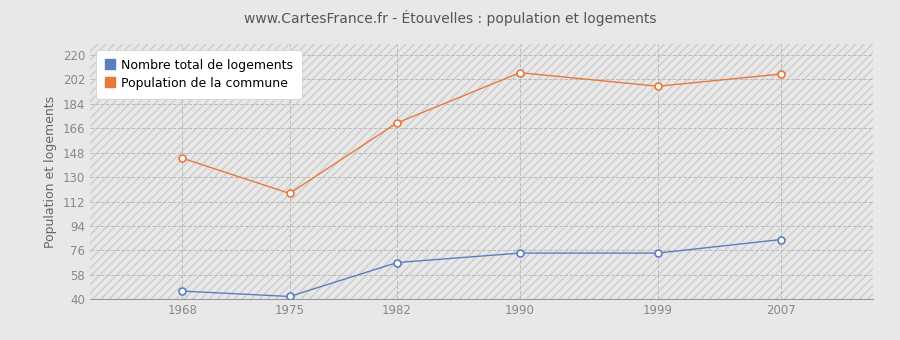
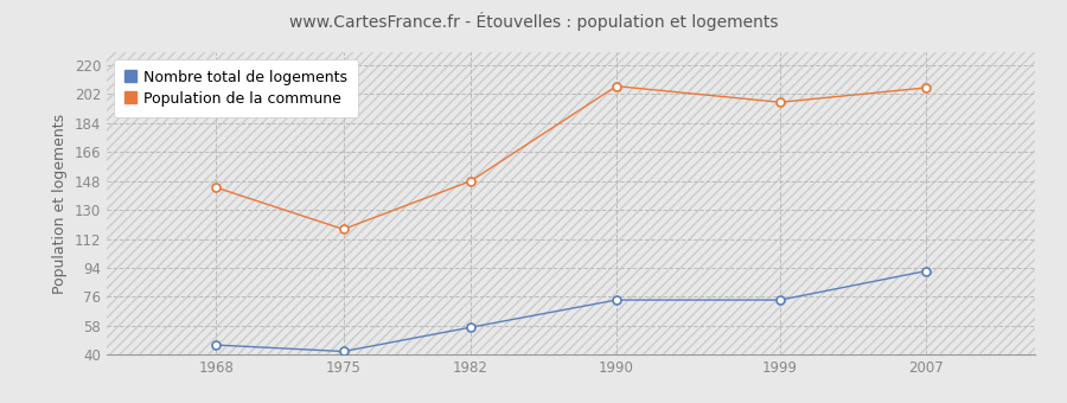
Nombre total de logements/1982: 67 -> 57
Population de la commune/1982: 170 -> 148
Nombre total de logements/2007: 84 -> 92
